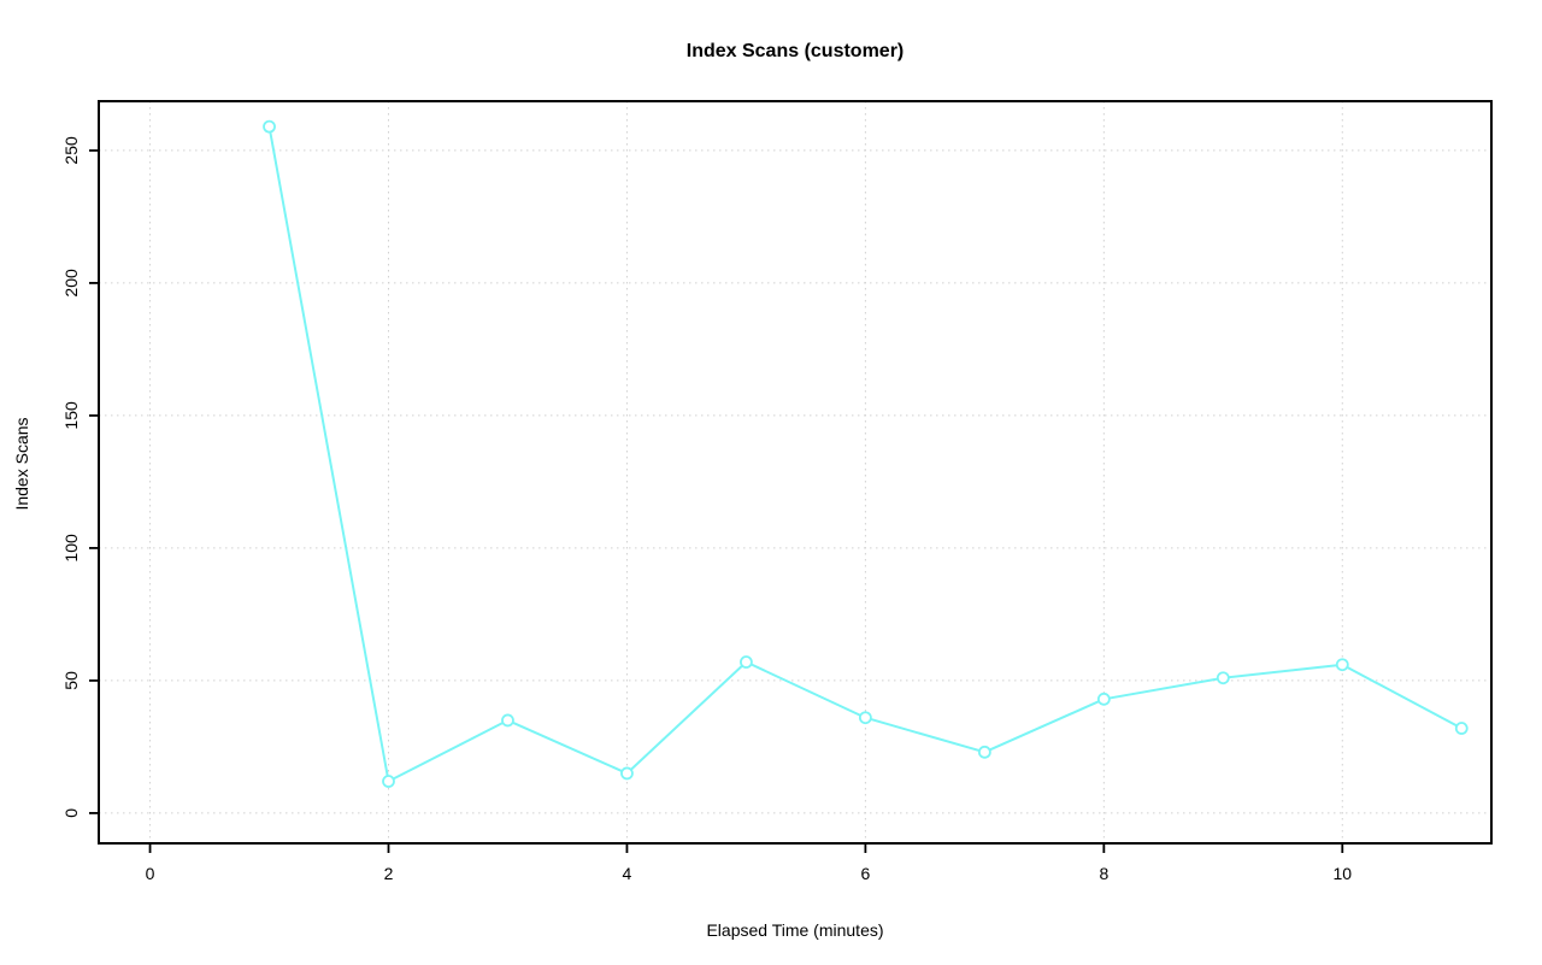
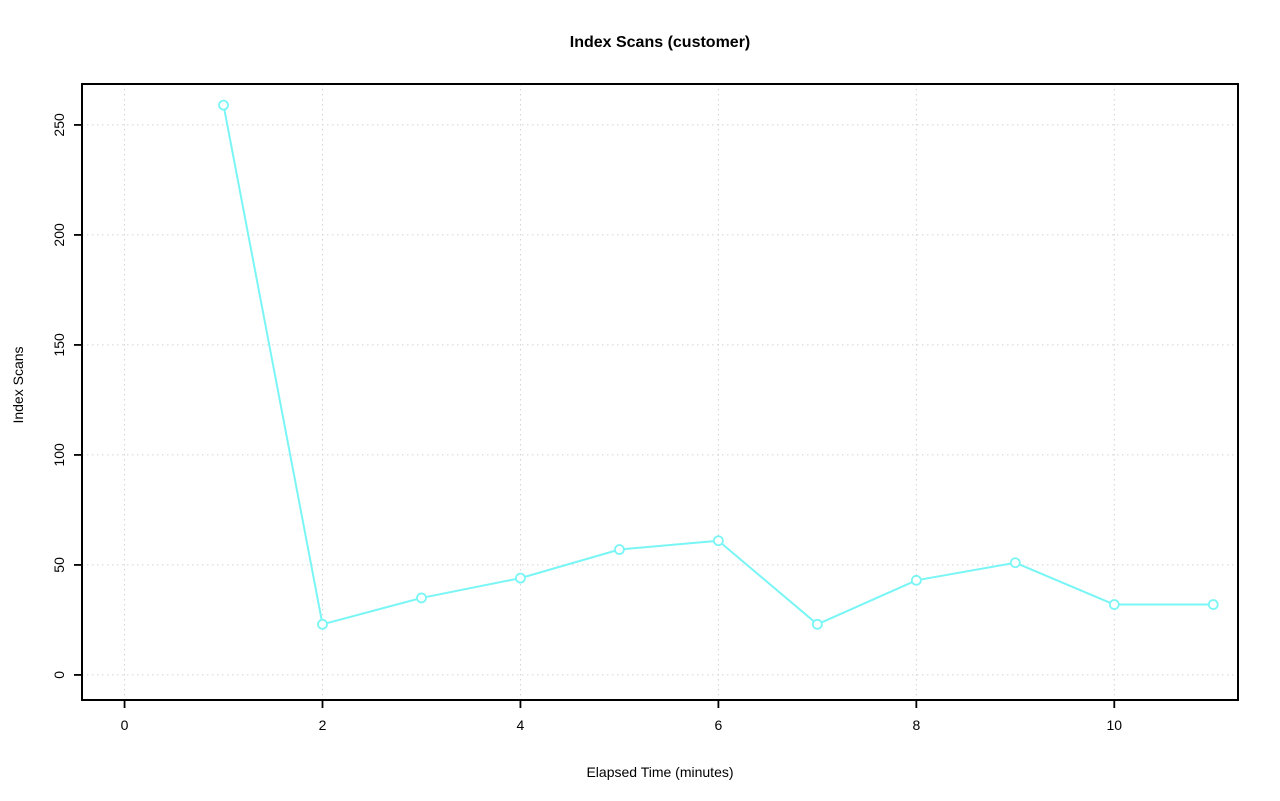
2: 12 -> 23
4: 15 -> 44
6: 36 -> 61
10: 56 -> 32
